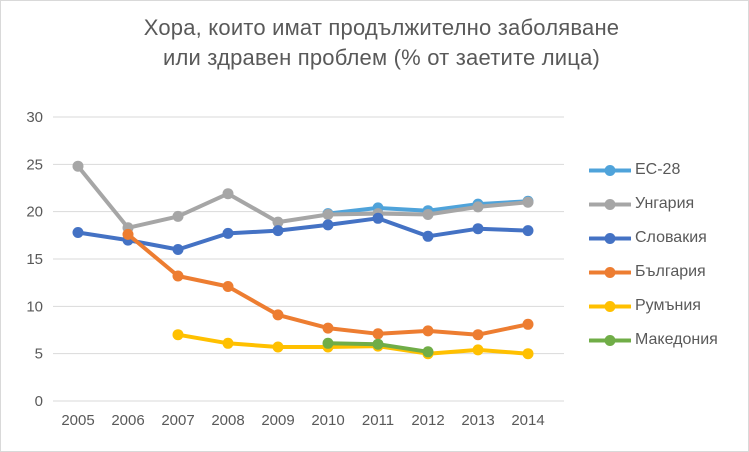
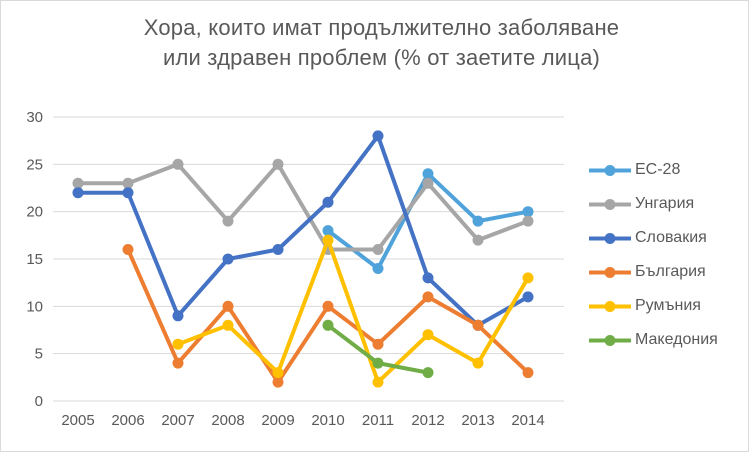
Унгария/2005: 25 -> 23
Словакия/2005: 18 -> 22
Унгария/2006: 18 -> 23
Словакия/2006: 17 -> 22
България/2006: 18 -> 16
Унгария/2007: 20 -> 25
Словакия/2007: 16 -> 9
България/2007: 13 -> 4
Румъния/2007: 7 -> 6
Унгария/2008: 22 -> 19
Словакия/2008: 18 -> 15
България/2008: 12 -> 10
Румъния/2008: 6 -> 8
Унгария/2009: 19 -> 25
Словакия/2009: 18 -> 16
България/2009: 9 -> 2
Румъния/2009: 6 -> 3
ЕС-28/2010: 20 -> 18
Унгария/2010: 20 -> 16
Словакия/2010: 19 -> 21
България/2010: 8 -> 10
Румъния/2010: 6 -> 17
Македония/2010: 6 -> 8
ЕС-28/2011: 20 -> 14
Унгария/2011: 20 -> 16
Словакия/2011: 19 -> 28
България/2011: 7 -> 6
Румъния/2011: 6 -> 2
Македония/2011: 6 -> 4
ЕС-28/2012: 20 -> 24
Унгария/2012: 20 -> 23
Словакия/2012: 17 -> 13
България/2012: 7 -> 11
Румъния/2012: 5 -> 7
Македония/2012: 5 -> 3
ЕС-28/2013: 21 -> 19
Унгария/2013: 20 -> 17
Словакия/2013: 18 -> 8
България/2013: 7 -> 8
Румъния/2013: 5 -> 4
ЕС-28/2014: 21 -> 20
Унгария/2014: 21 -> 19
Словакия/2014: 18 -> 11
България/2014: 8 -> 3
Румъния/2014: 5 -> 13
